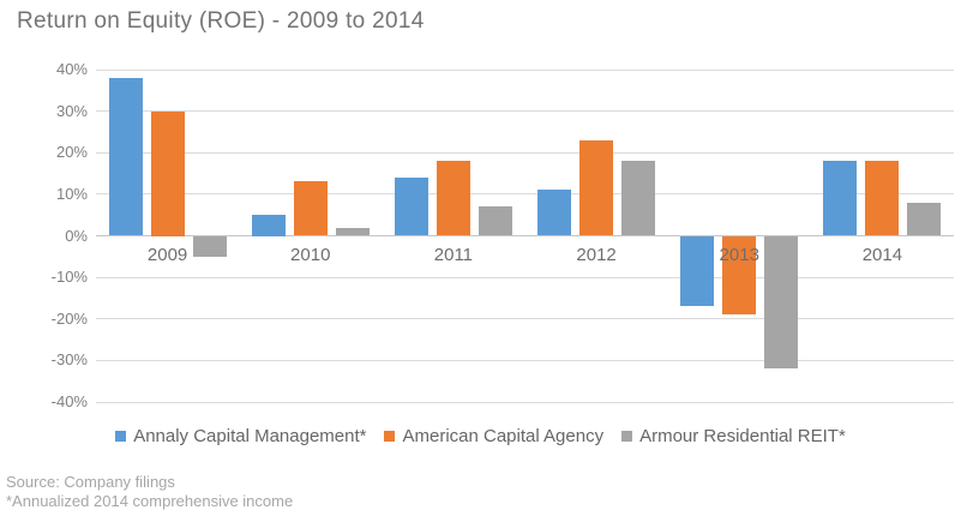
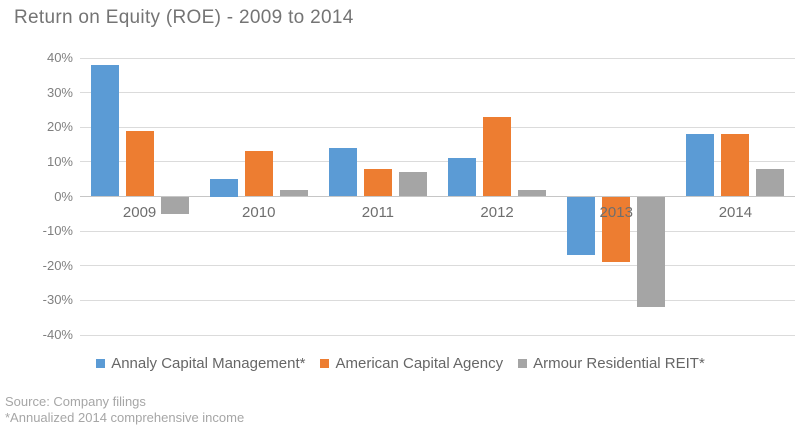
American Capital Agency/2009: 30% -> 19%
American Capital Agency/2011: 18% -> 8%
Armour Residential REIT*/2012: 18% -> 2%
